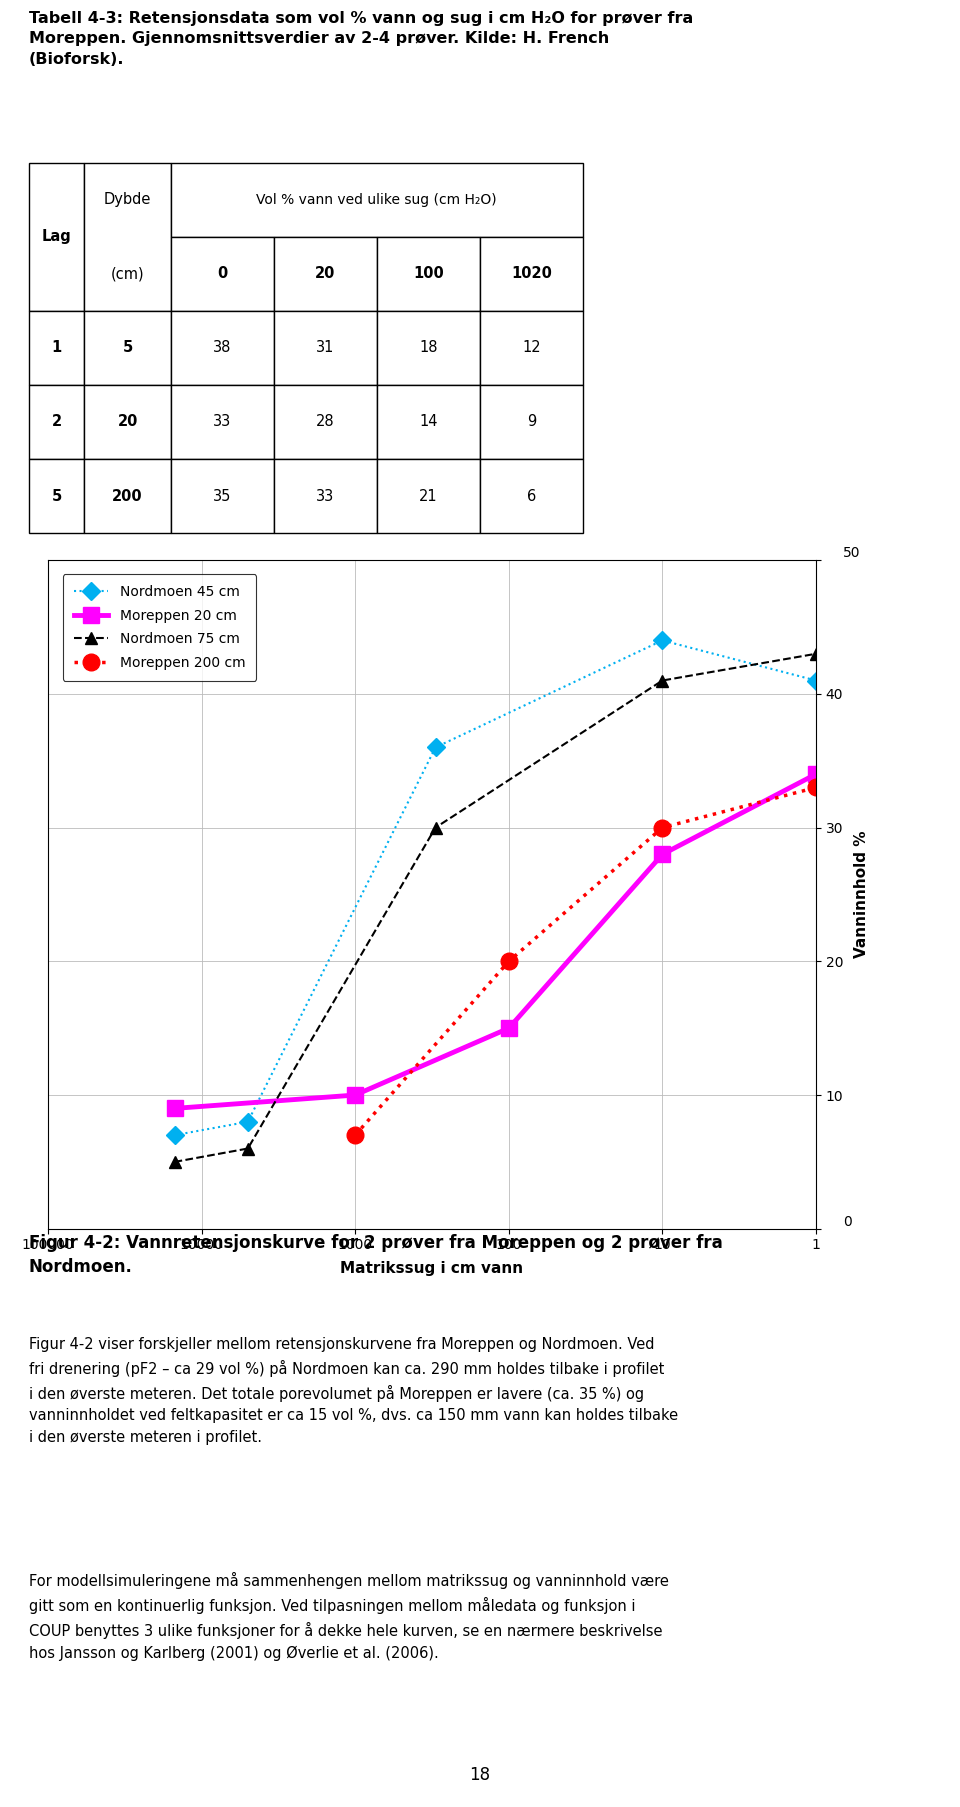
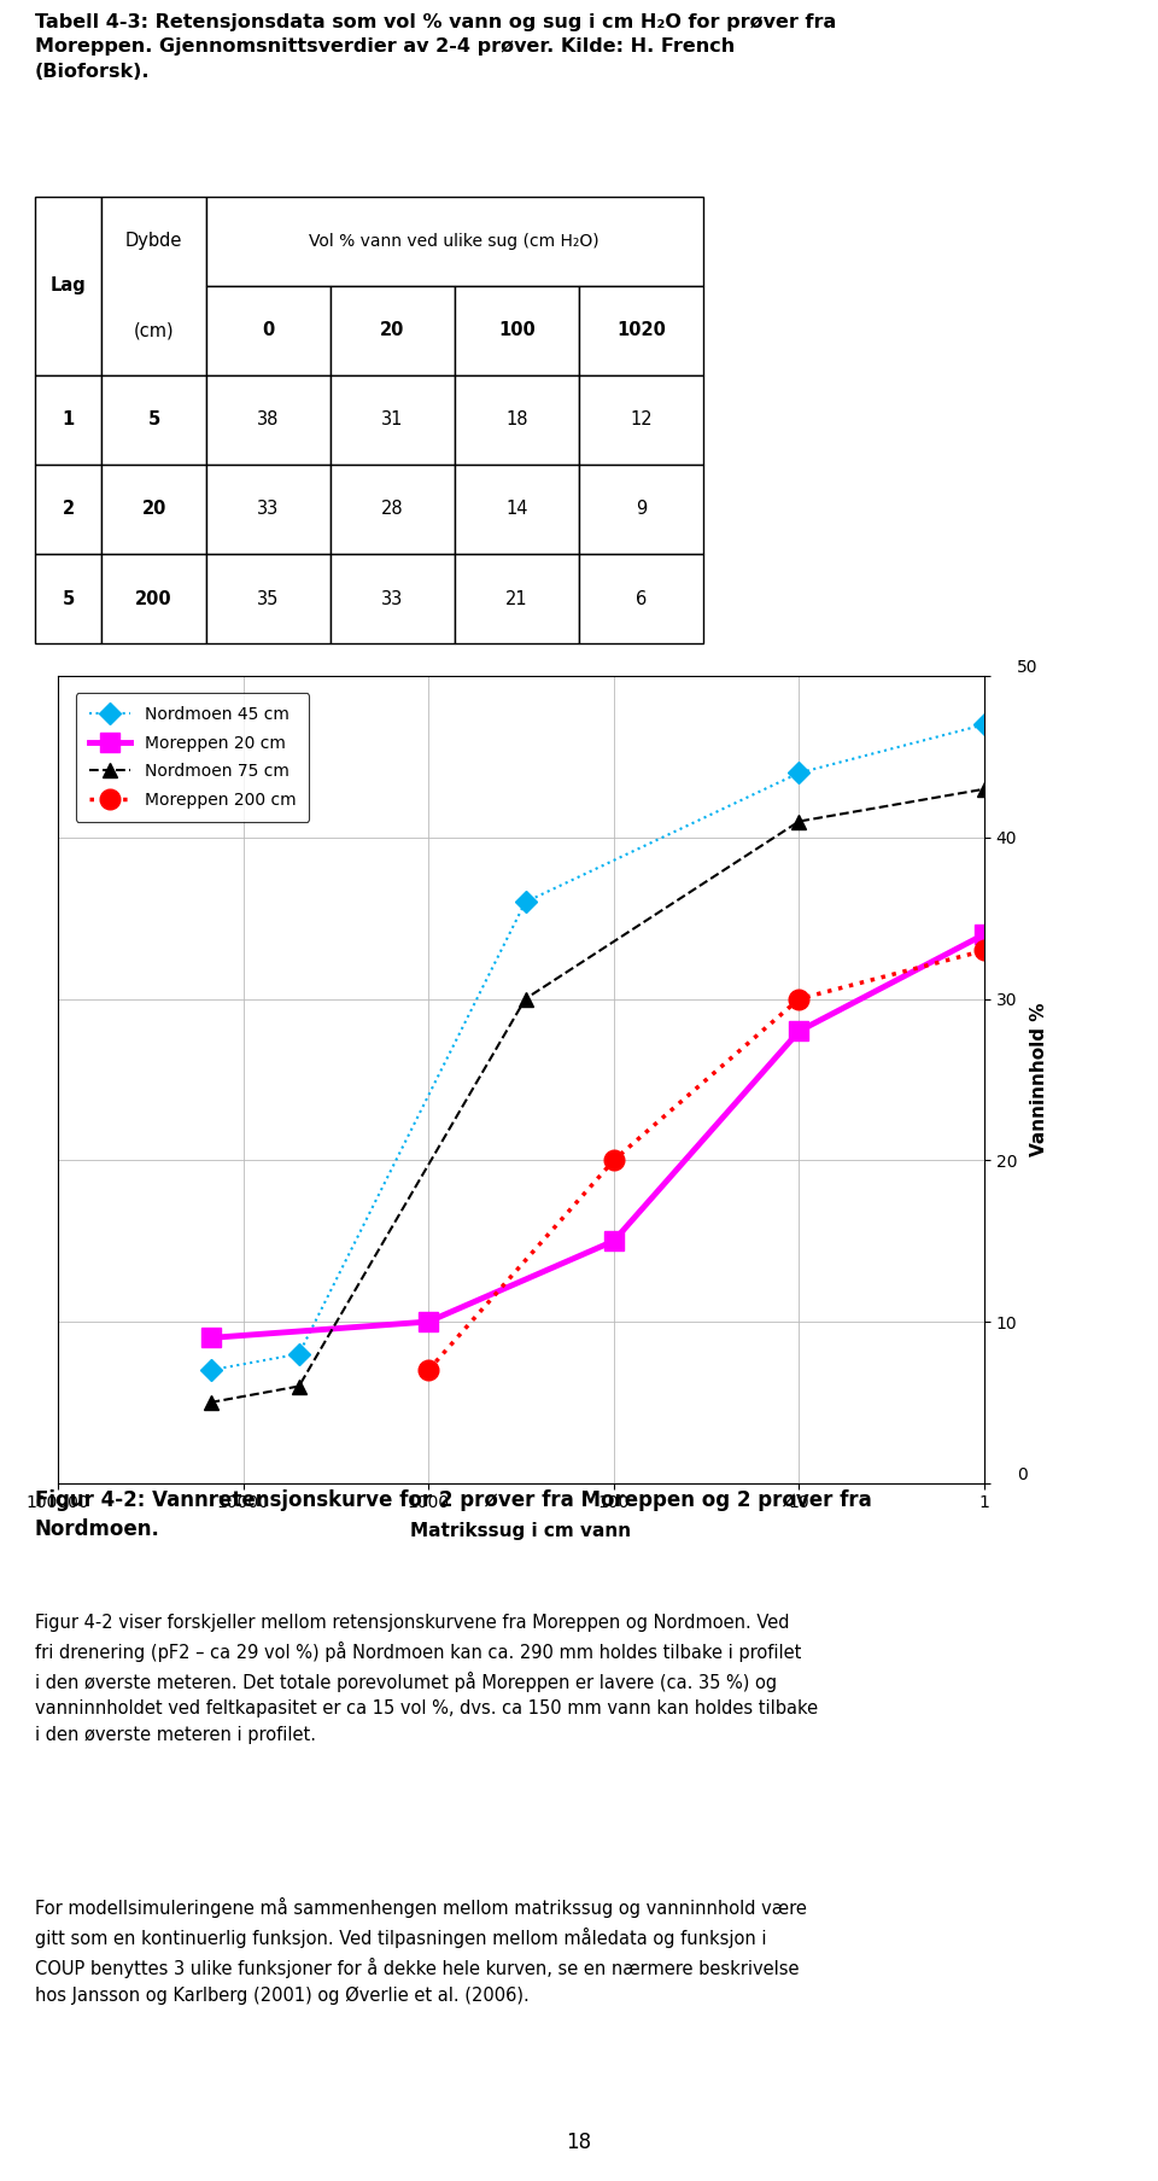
Nordmoen 45 cm/1: 41 -> 47
